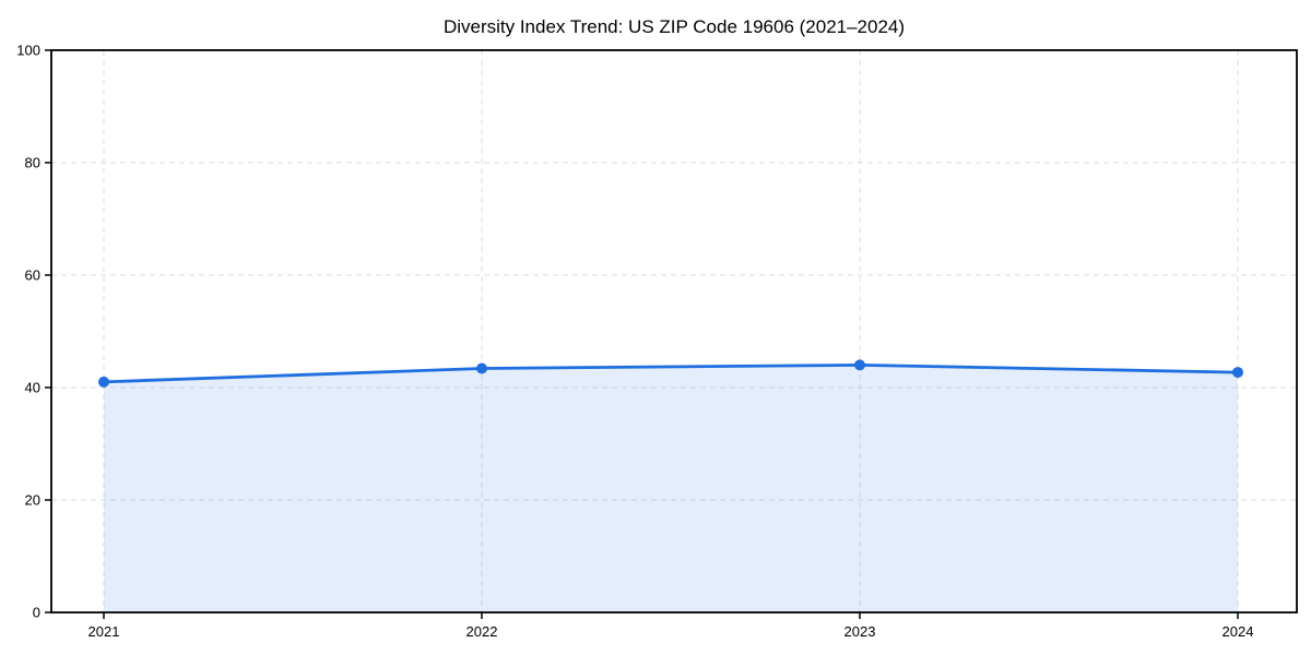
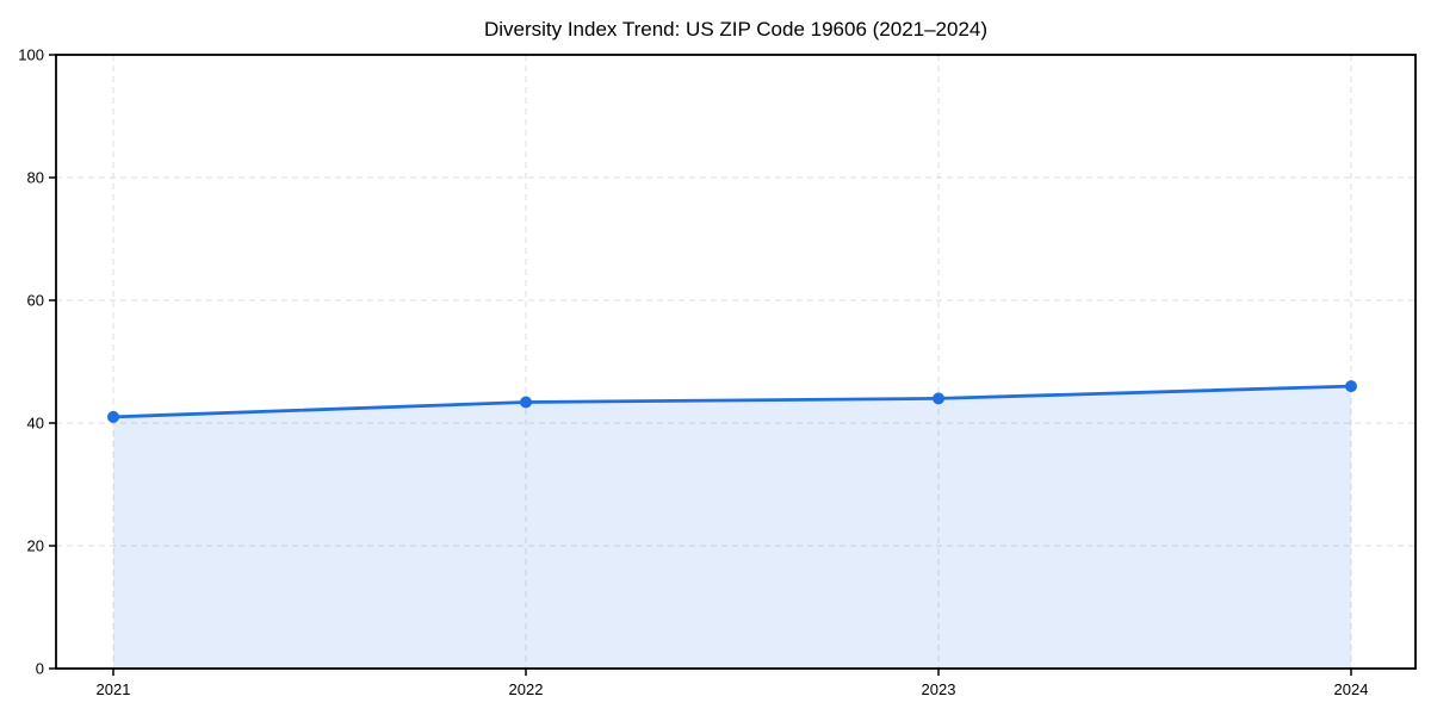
2024: 43 -> 46
